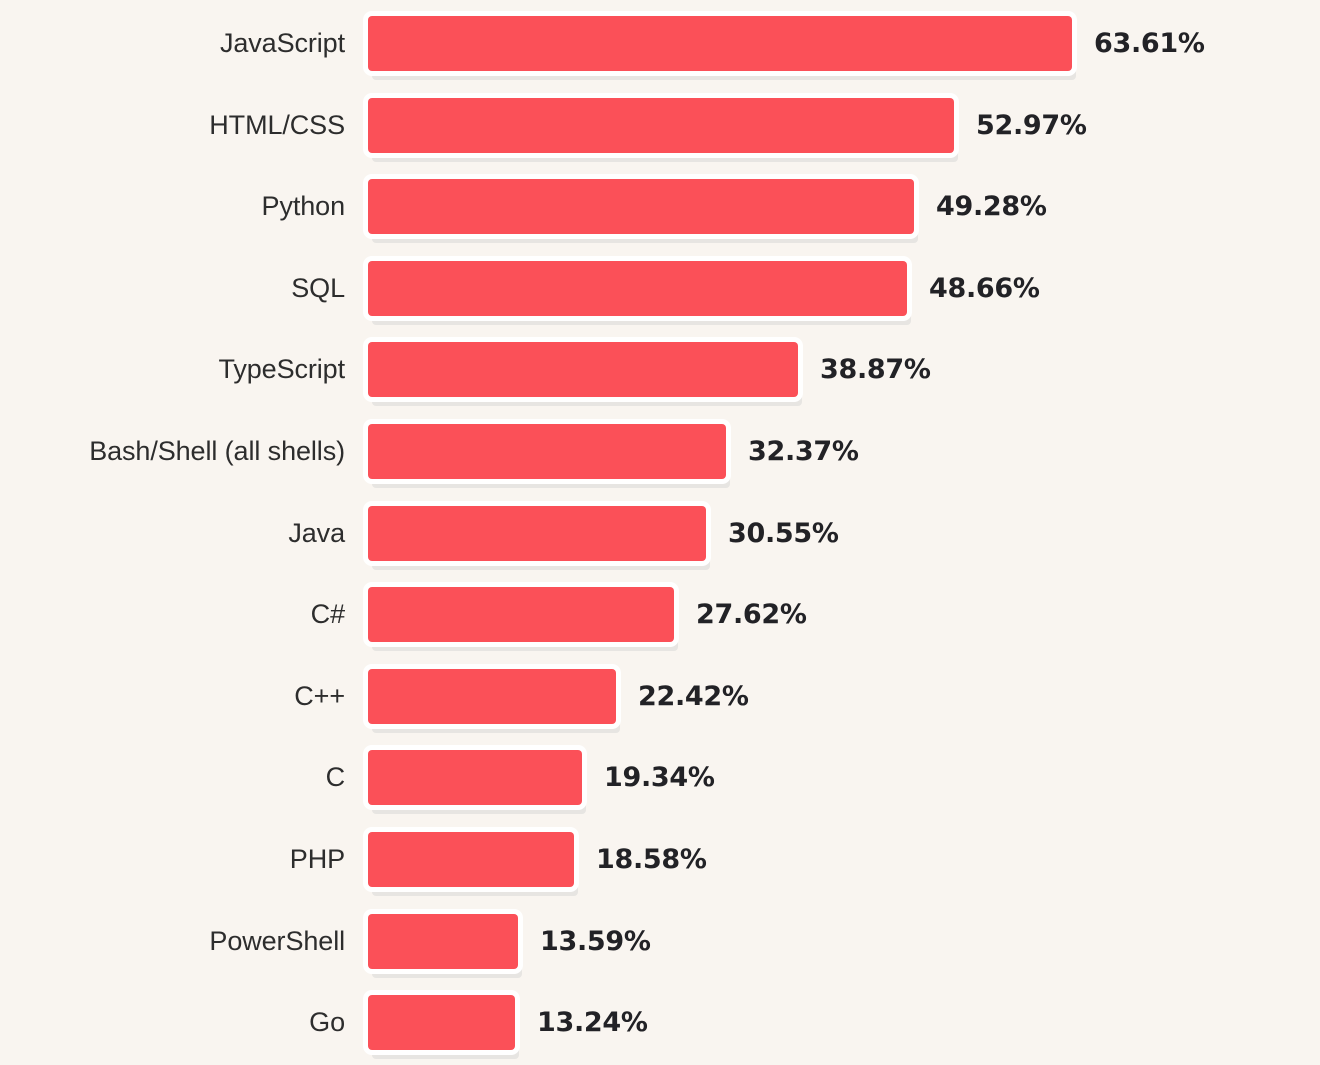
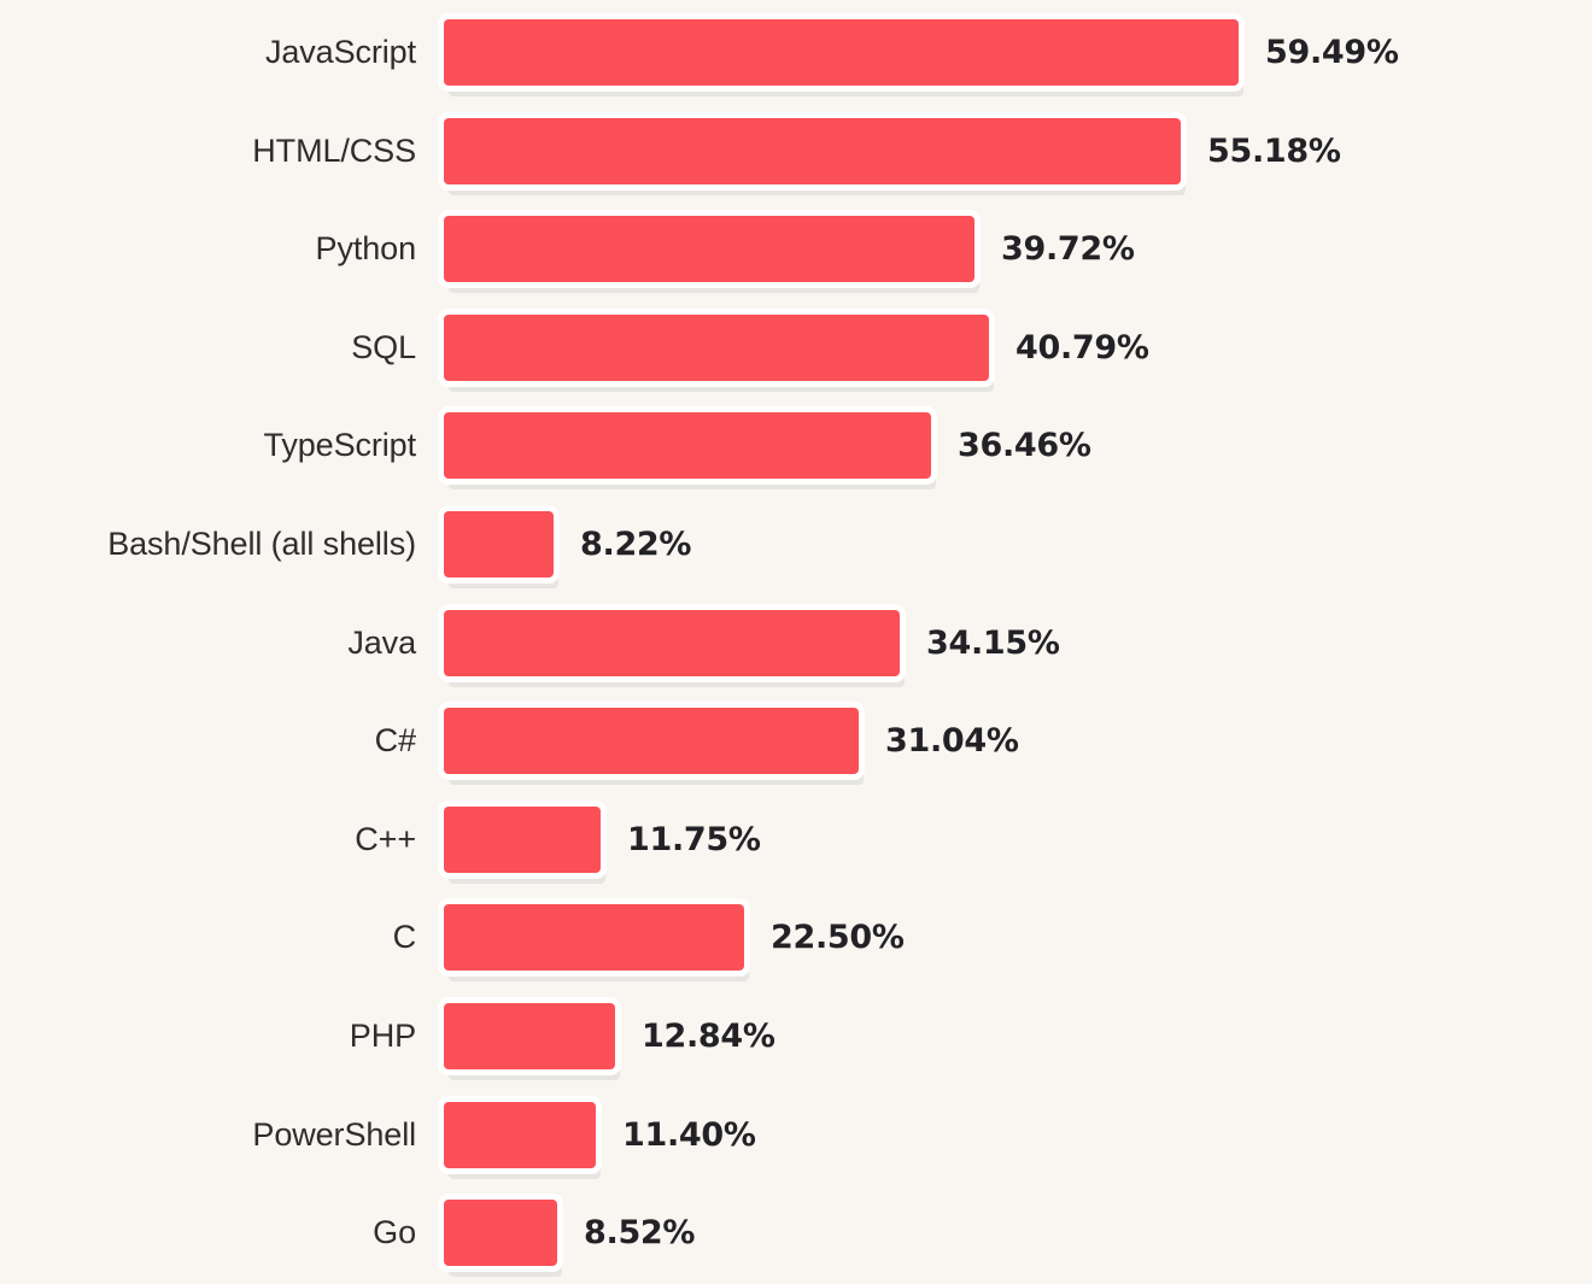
JavaScript: 63.61% -> 59.49%
HTML/CSS: 52.97% -> 55.18%
Python: 49.28% -> 39.72%
SQL: 48.66% -> 40.79%
TypeScript: 38.87% -> 36.46%
Bash/Shell (all shells): 32.37% -> 8.22%
Java: 30.55% -> 34.15%
C#: 27.62% -> 31.04%
C++: 22.42% -> 11.75%
C: 19.34% -> 22.50%
PHP: 18.58% -> 12.84%
PowerShell: 13.59% -> 11.40%
Go: 13.24% -> 8.52%
